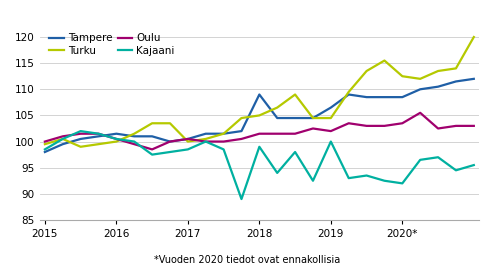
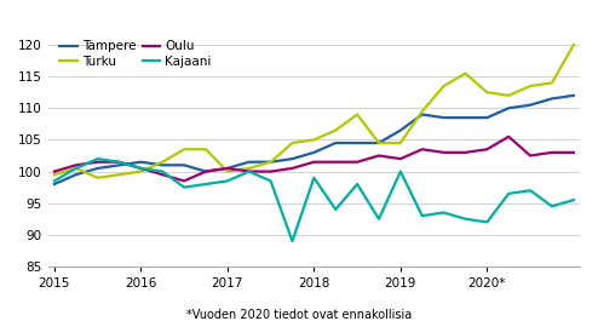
Tampere/2018: 109.0 -> 103.0
